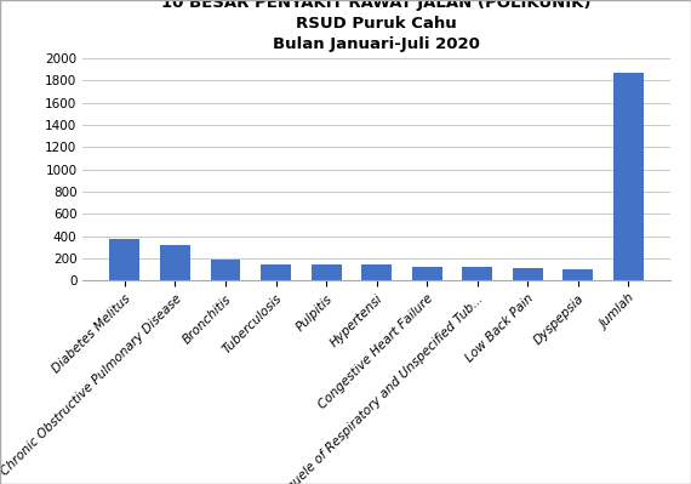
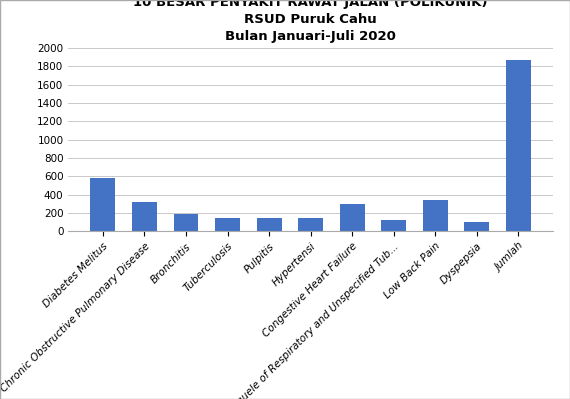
Diabetes Melitus: 370 -> 580
Congestive Heart Failure: 120 -> 300
Low Back Pain: 120 -> 340
